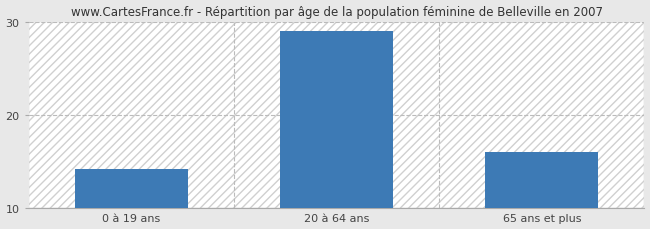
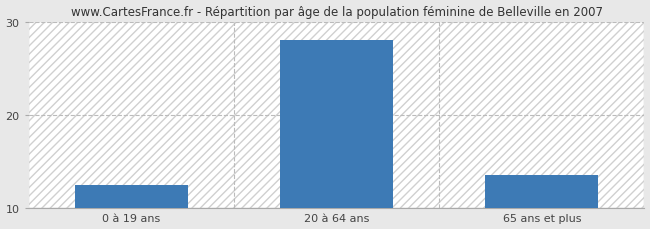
0 à 19 ans: 14.2 -> 12.5
20 à 64 ans: 29.0 -> 28.0
65 ans et plus: 16.0 -> 13.5
